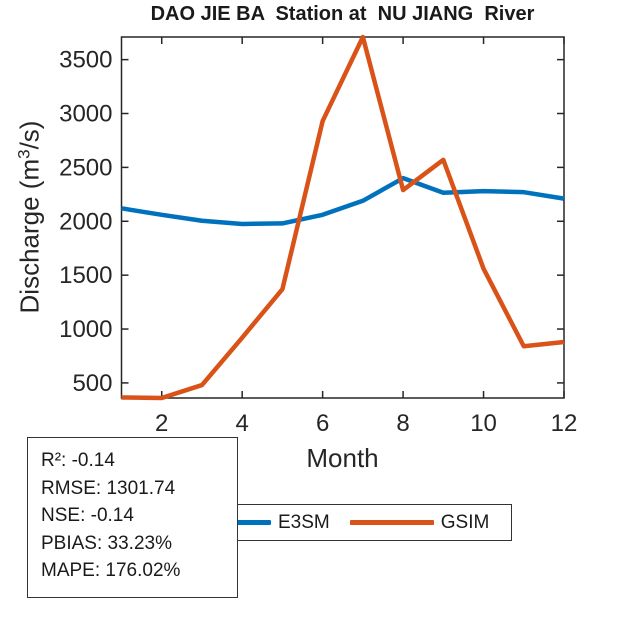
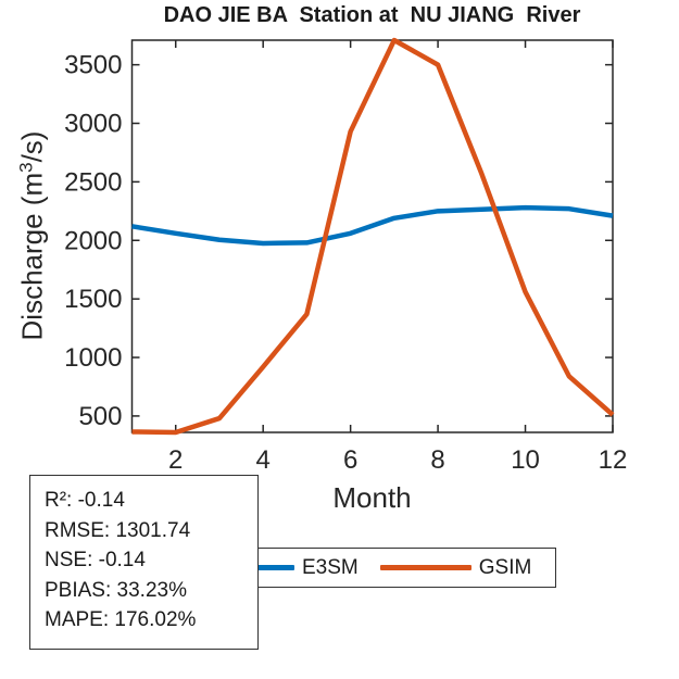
E3SM/8: 2400 -> 2250
GSIM/8: 2290 -> 3500
GSIM/12: 880 -> 510
